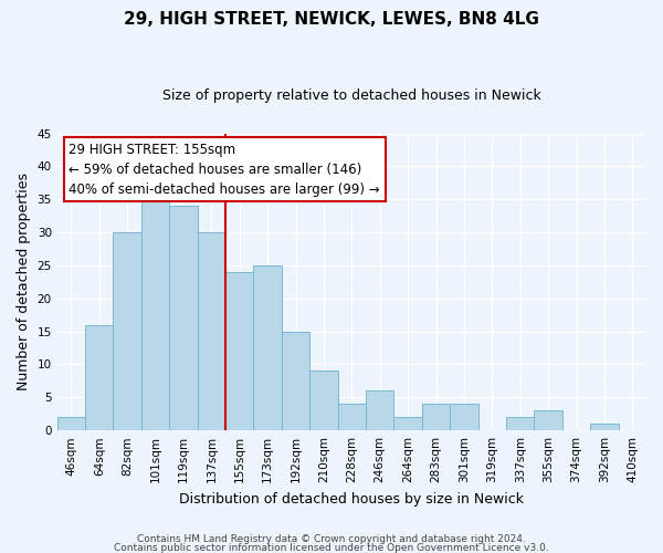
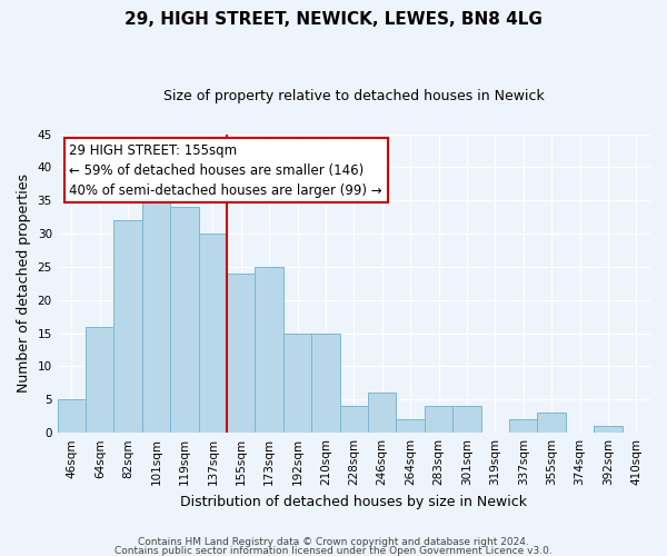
46sqm: 2 -> 5
82sqm: 30 -> 32
210sqm: 9 -> 15
